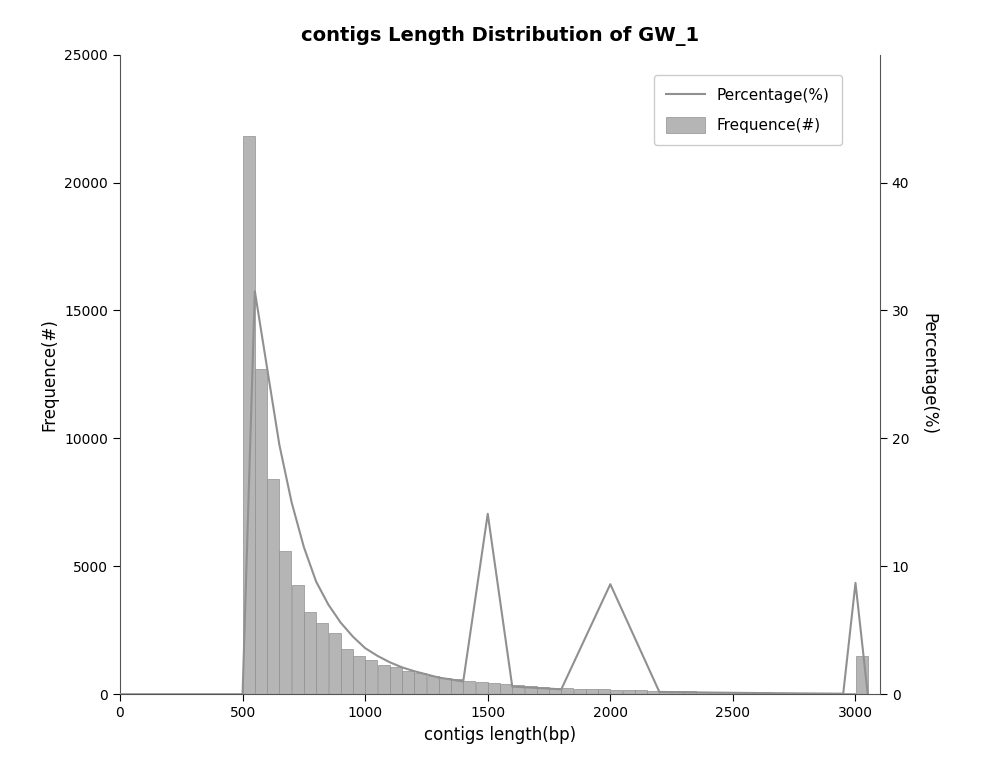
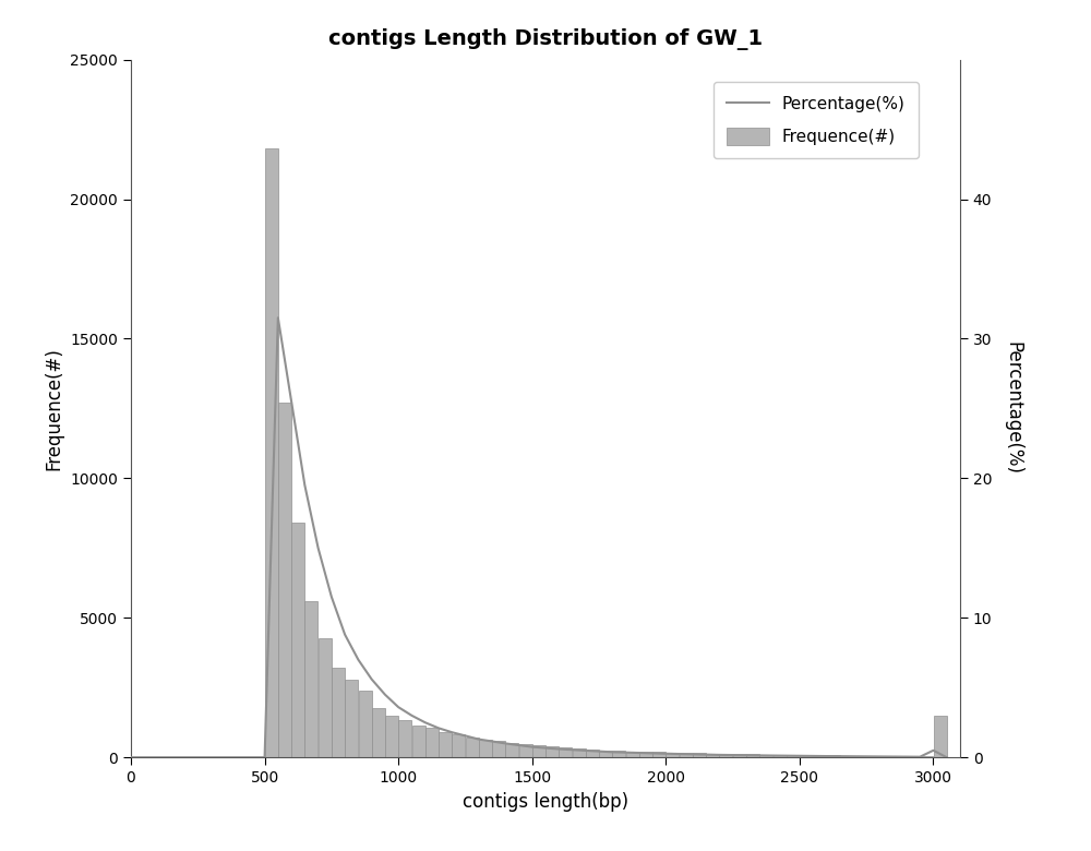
Percentage(%)/1500: 14.1 -> 0.8
Percentage(%)/2000: 8.6 -> 0.3
Percentage(%)/3000: 8.7 -> 0.5
